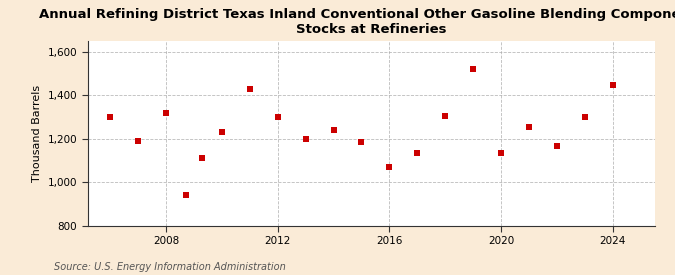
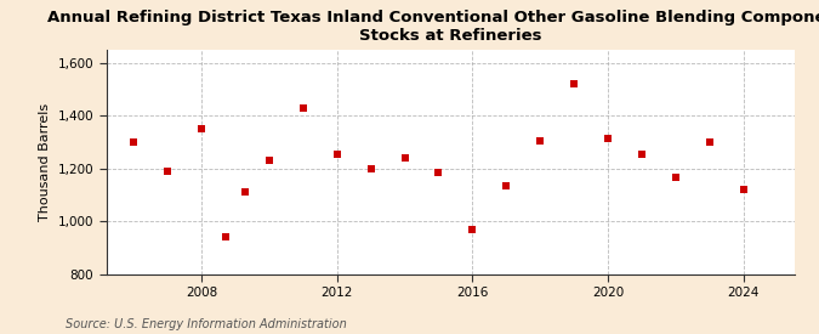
2008: 1,320 -> 1,350
2012: 1,300 -> 1,255
2016: 1,070 -> 970
2020: 1,135 -> 1,315
2024: 1,450 -> 1,120
